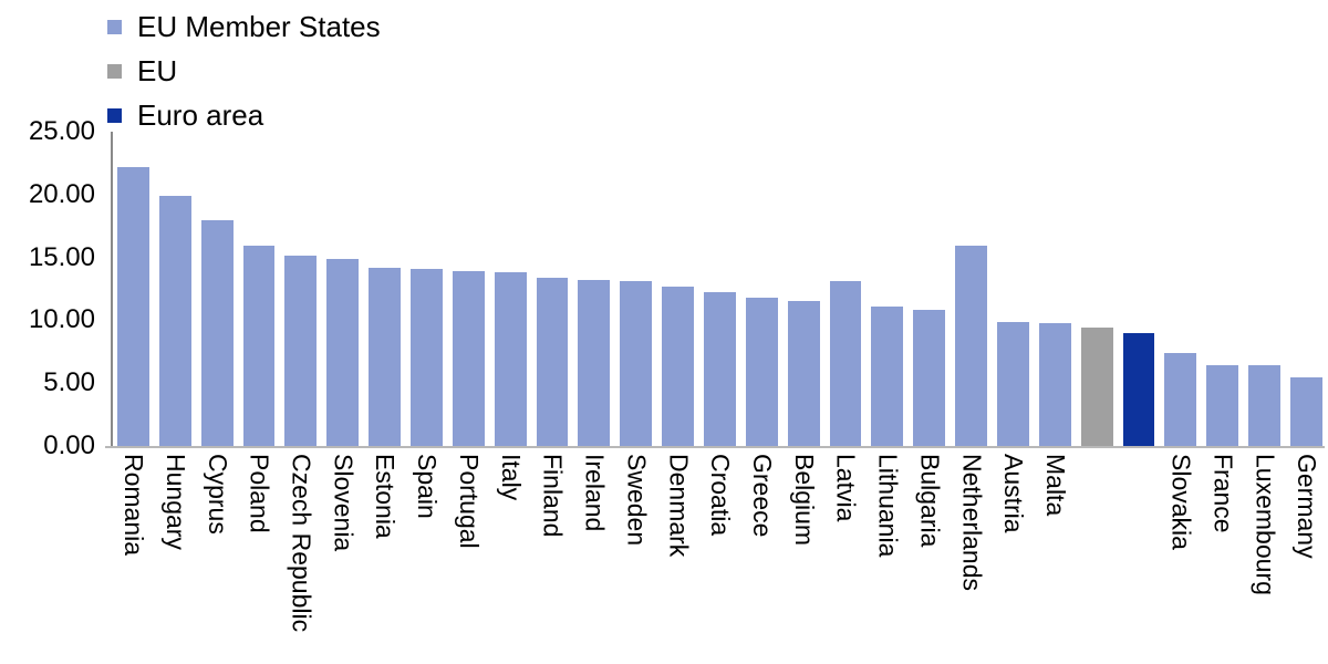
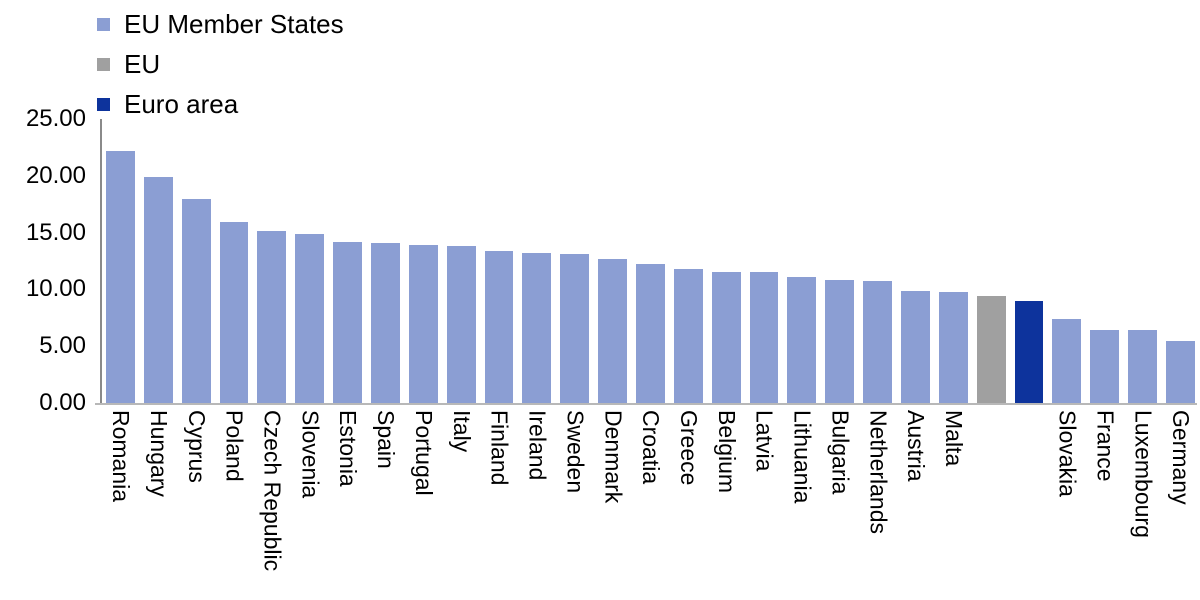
Latvia: 13.1 -> 11.5
Netherlands: 15.9 -> 10.7
